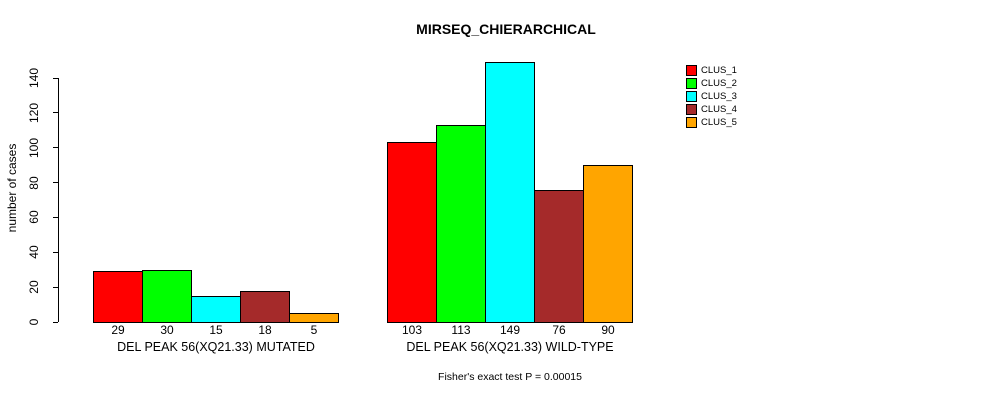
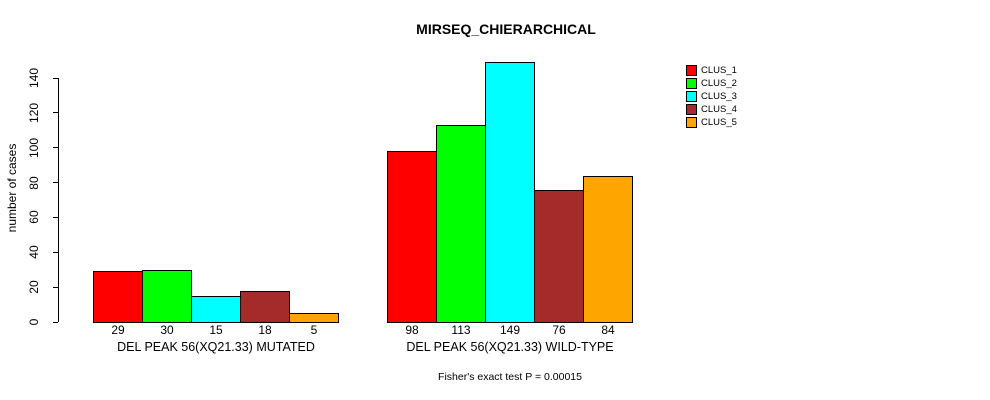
CLUS_1/DEL PEAK 56(XQ21.33) WILD-TYPE: 103 -> 98
CLUS_5/DEL PEAK 56(XQ21.33) WILD-TYPE: 90 -> 84
